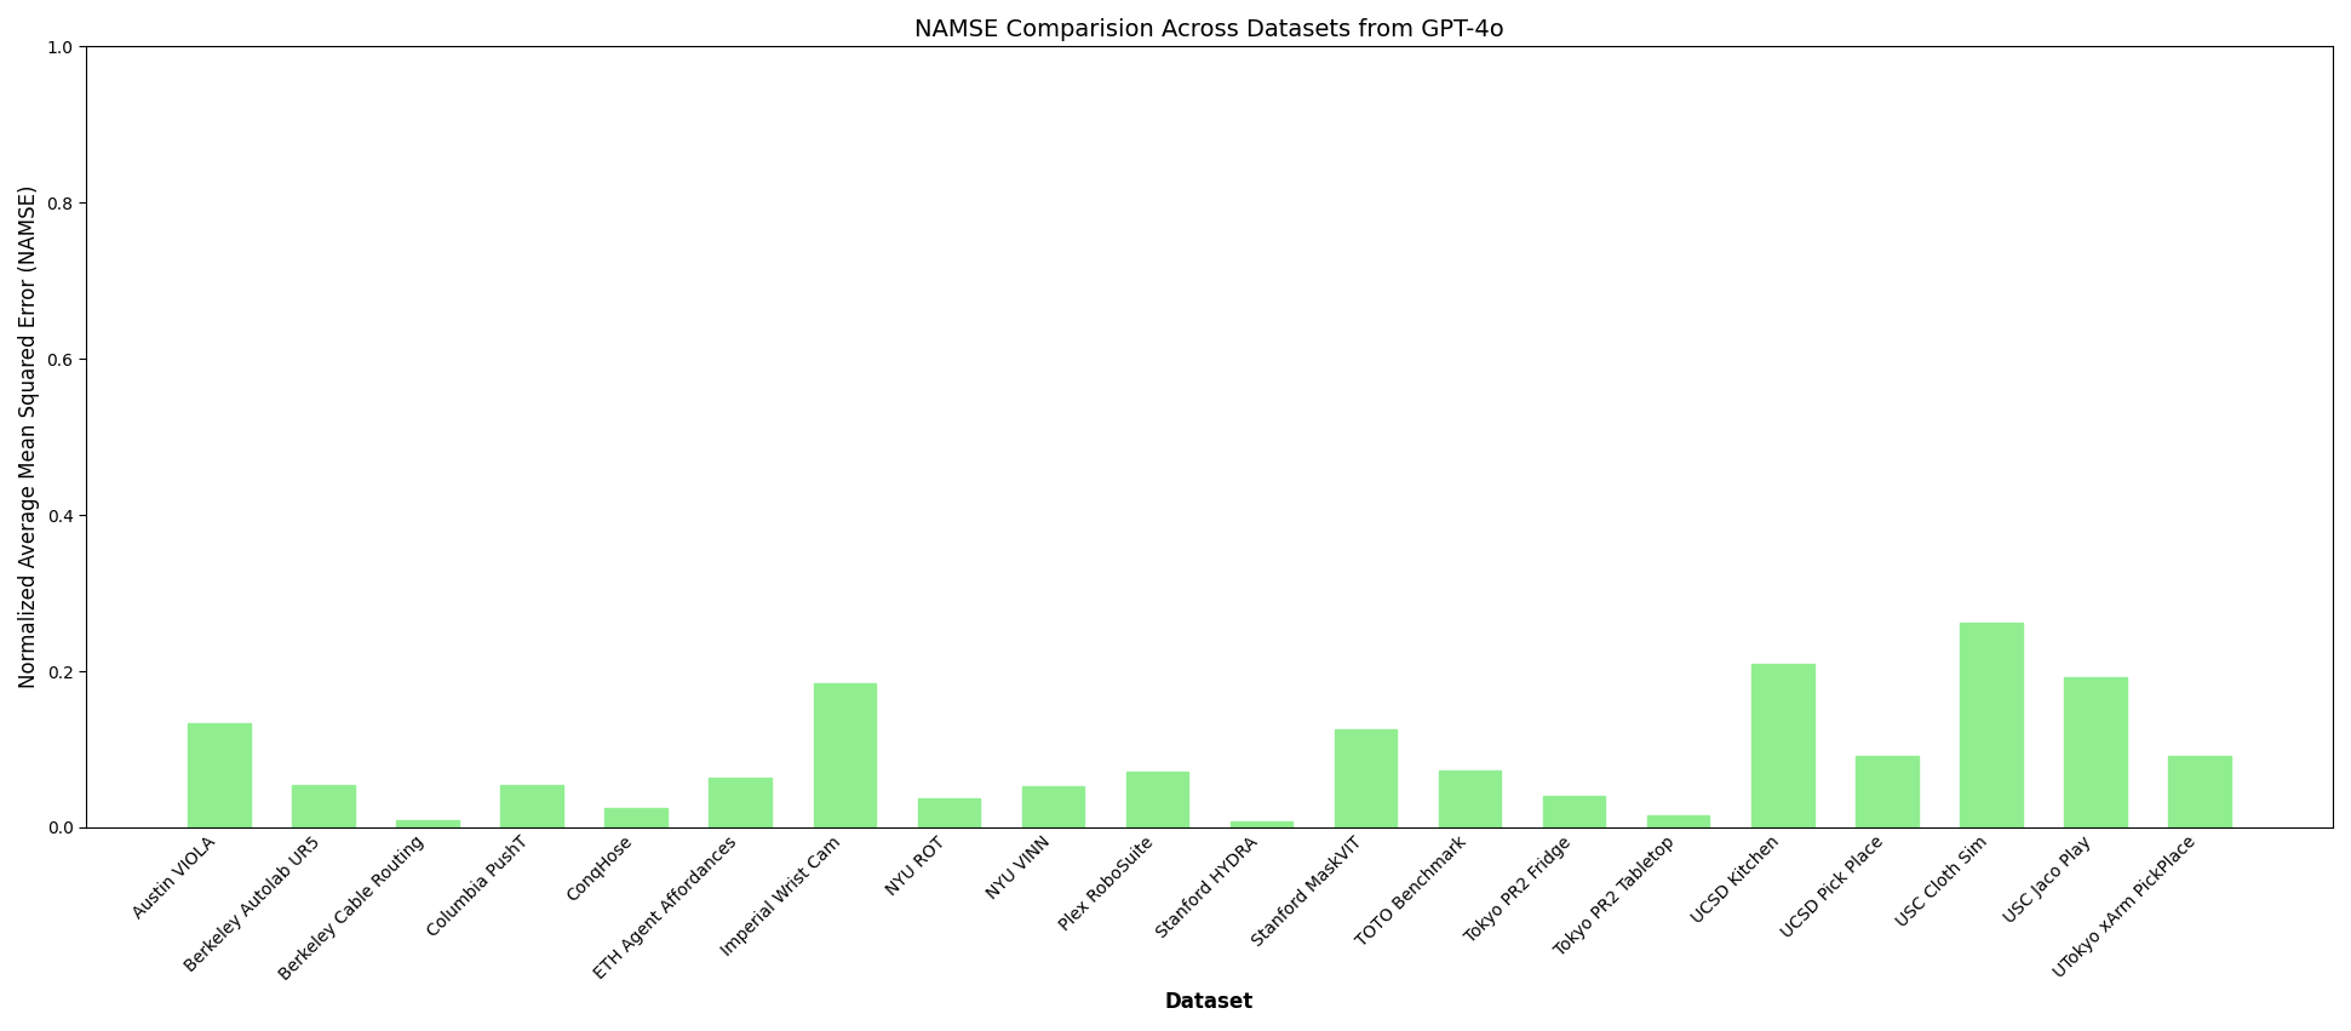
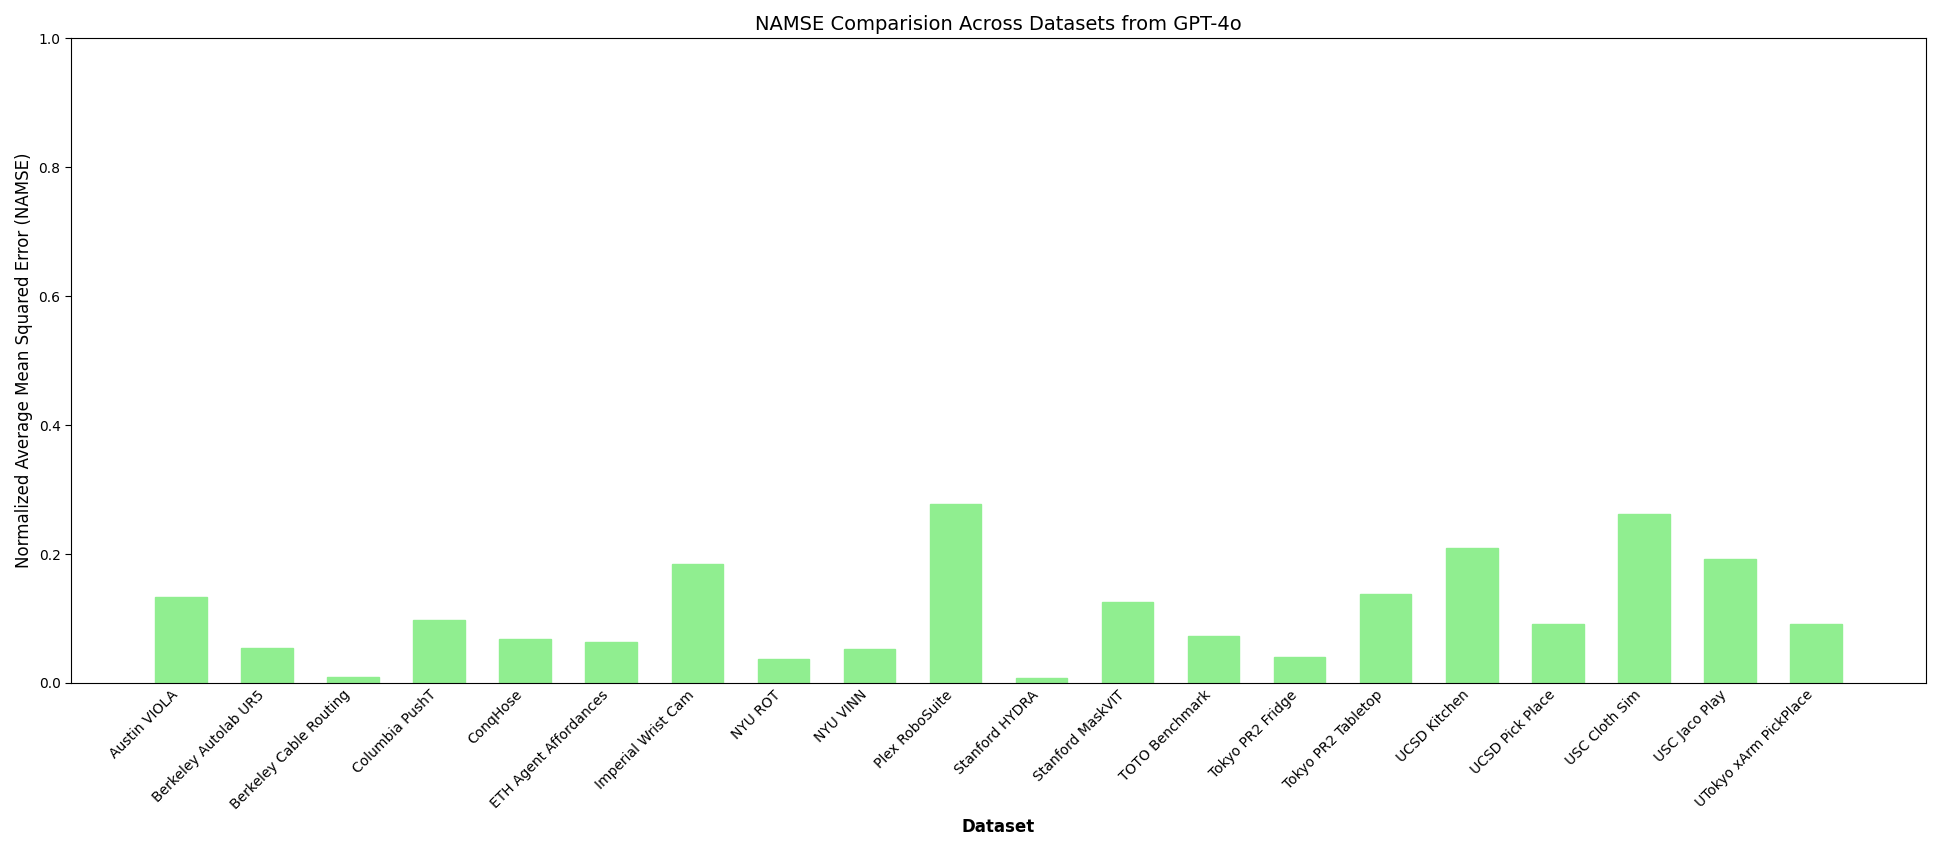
Columbia PushT: 0.055 -> 0.098
ConqHose: 0.025 -> 0.068
Plex RoboSuite: 0.072 -> 0.278
Tokyo PR2 Tabletop: 0.015 -> 0.138
